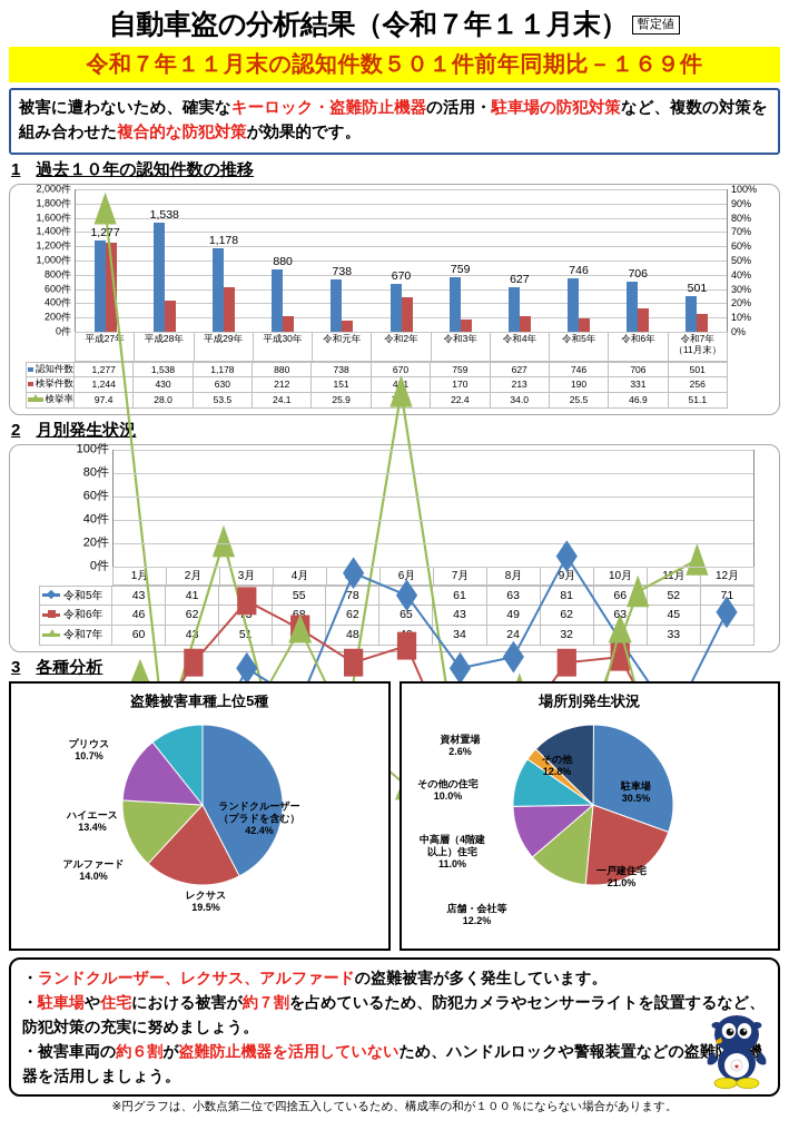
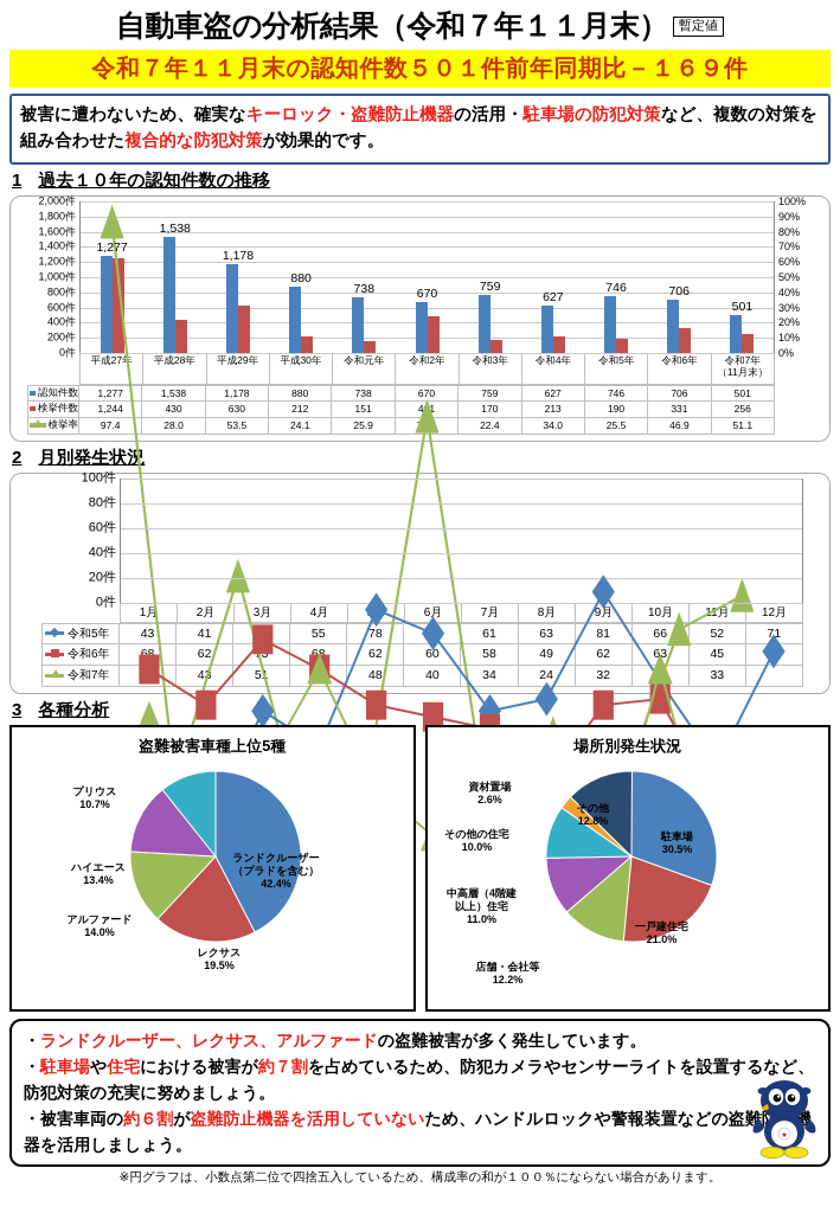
月別発生状況/令和6年/1月: 46 -> 68
月別発生状況/令和6年/6月: 65 -> 60
月別発生状況/令和6年/7月: 43 -> 58
